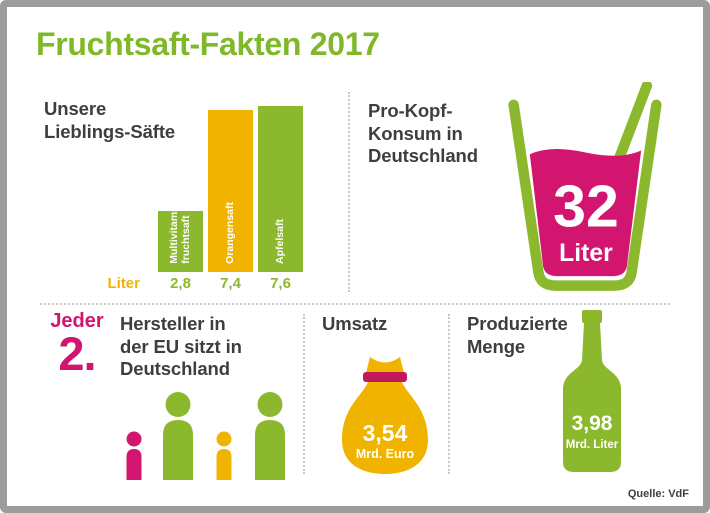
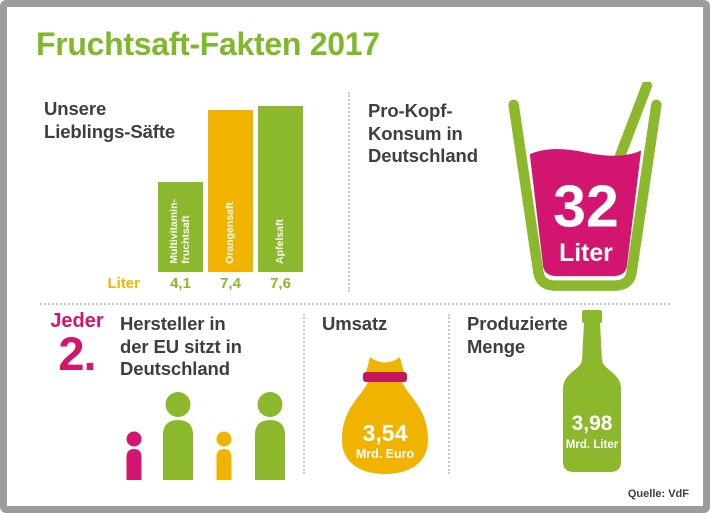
Multivitamin- fruchtsaft: 2,8 -> 4,1
